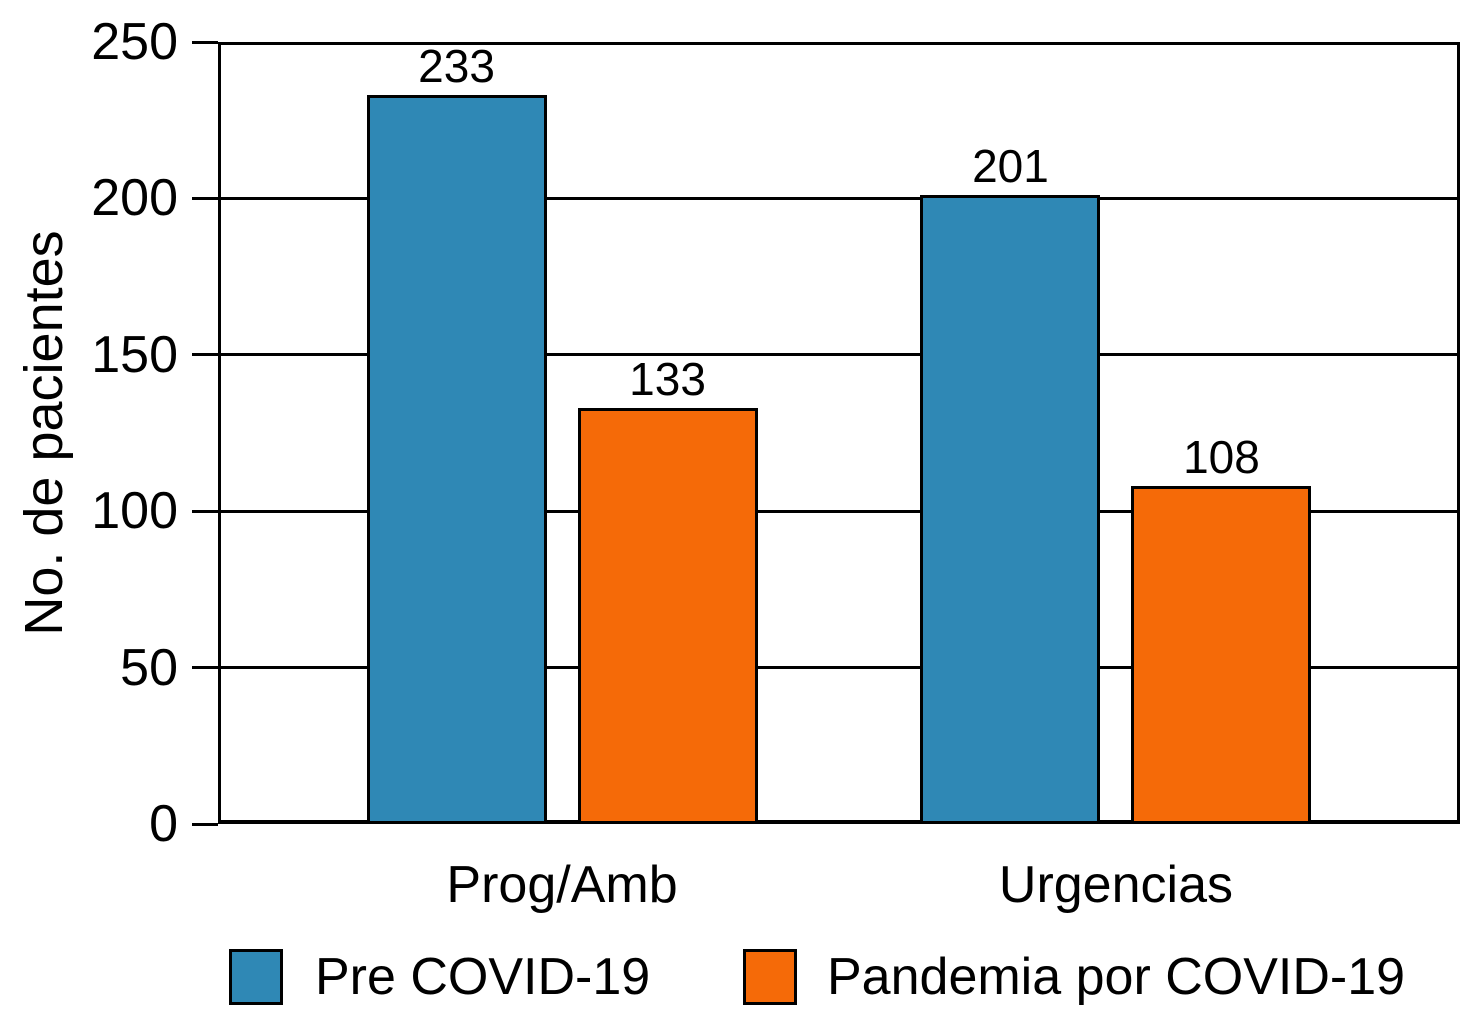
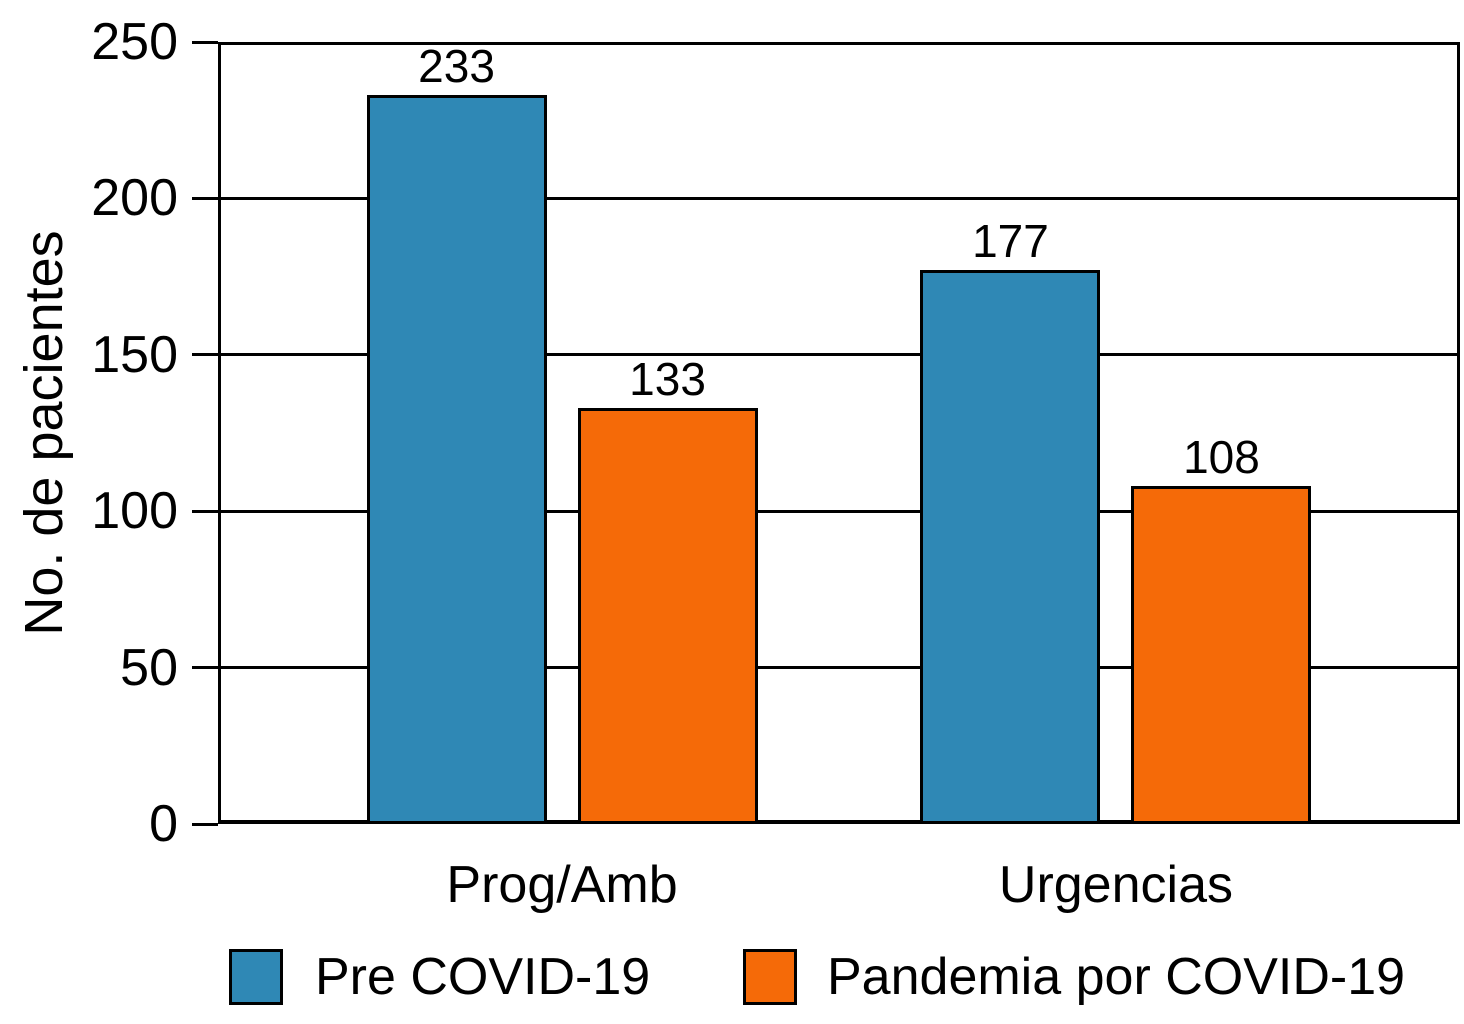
Pre COVID-19/Urgencias: 201 -> 177
